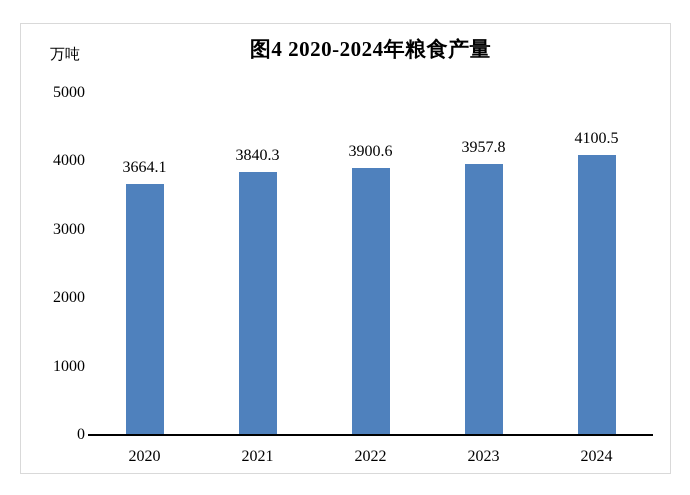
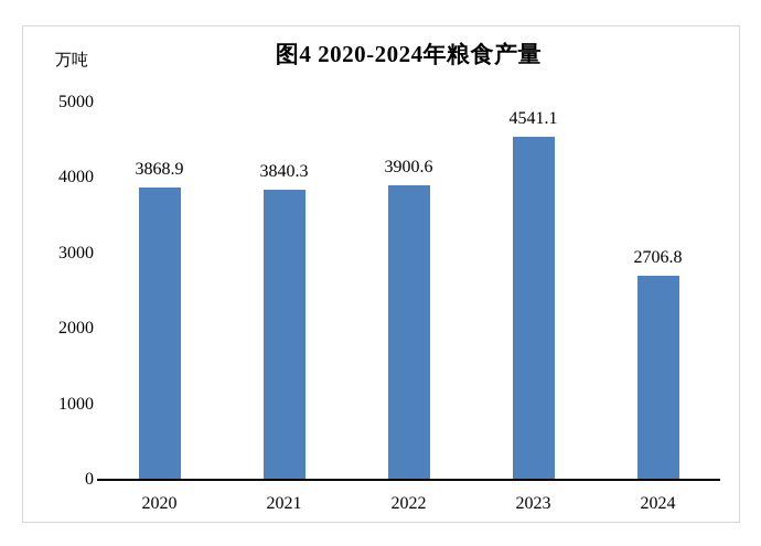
2020: 3664.1 -> 3868.9
2023: 3957.8 -> 4541.1
2024: 4100.5 -> 2706.8
